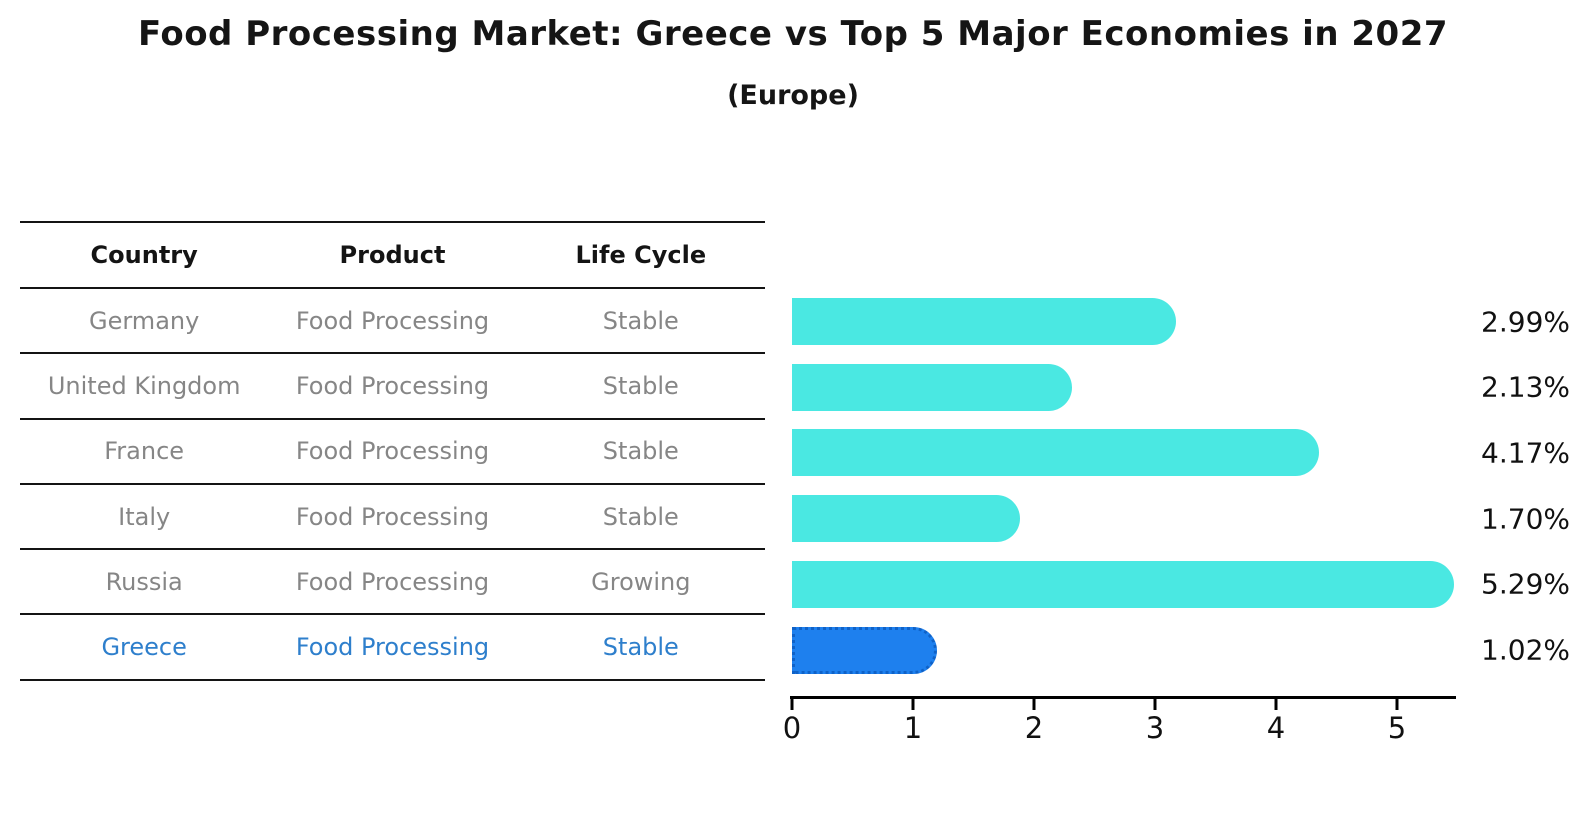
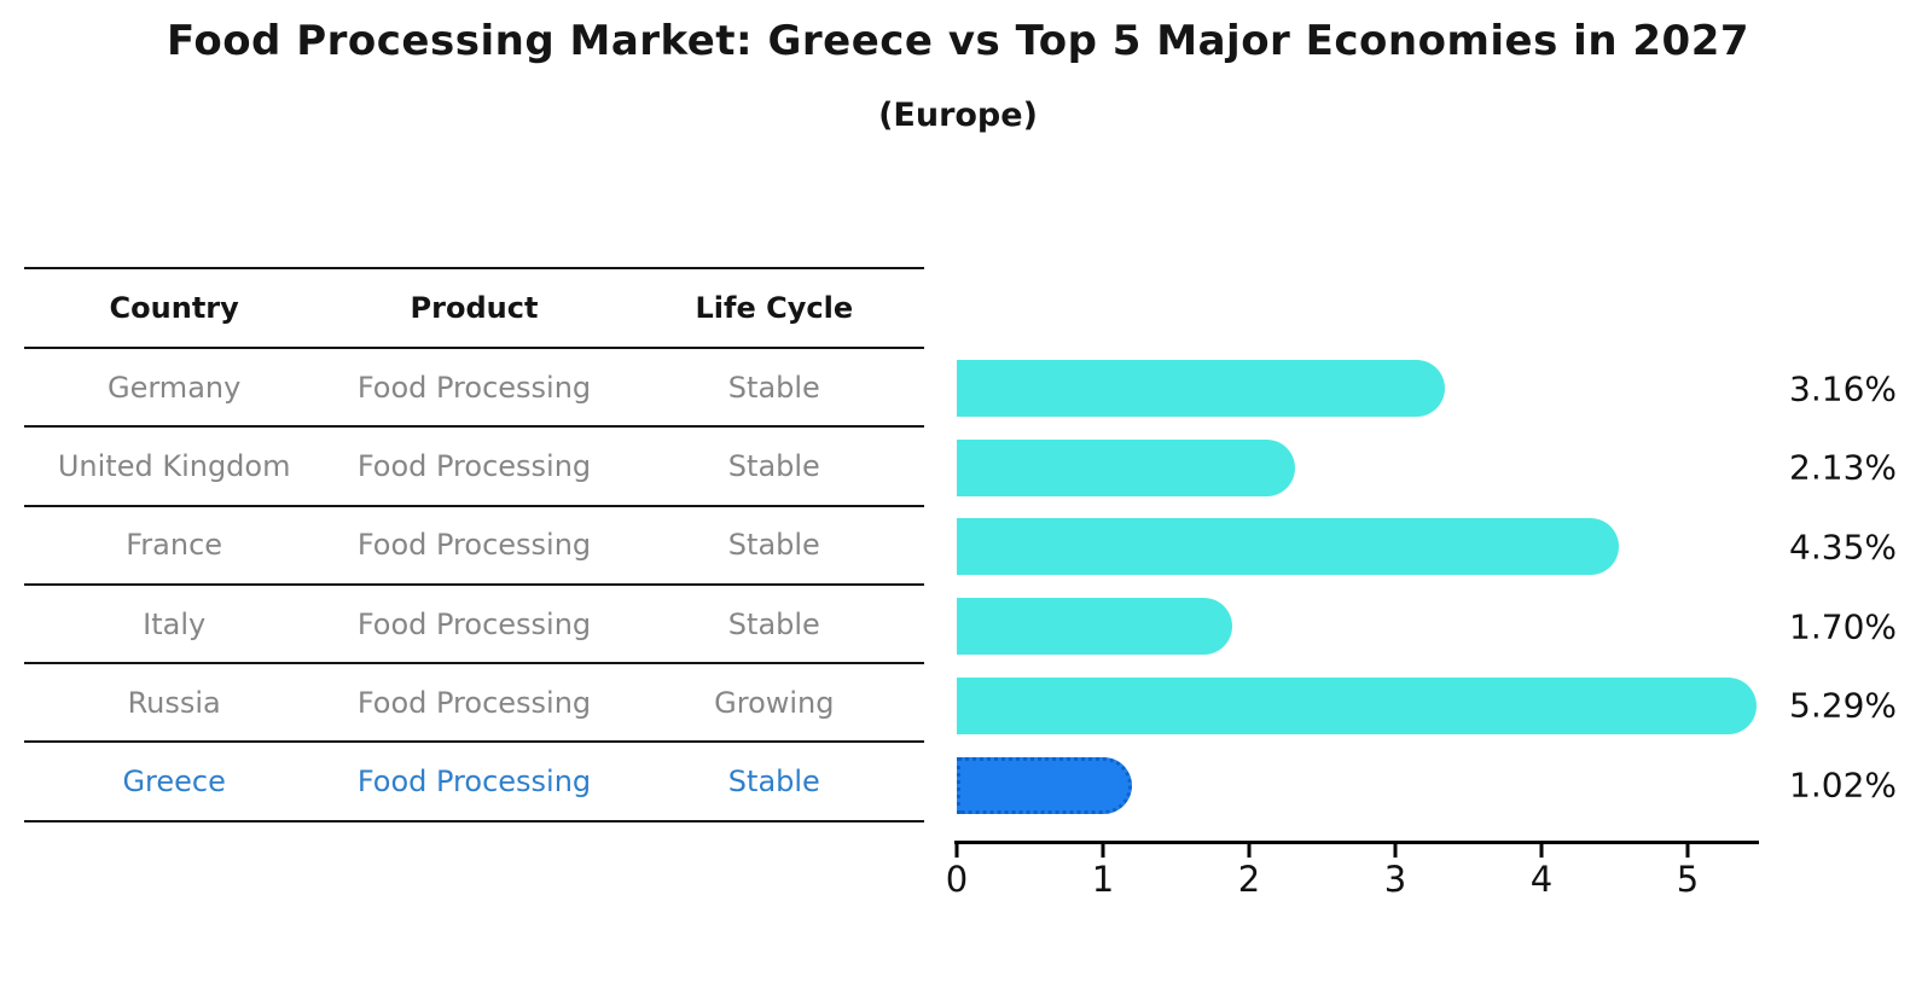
Germany: 2.99% -> 3.16%
France: 4.17% -> 4.35%
